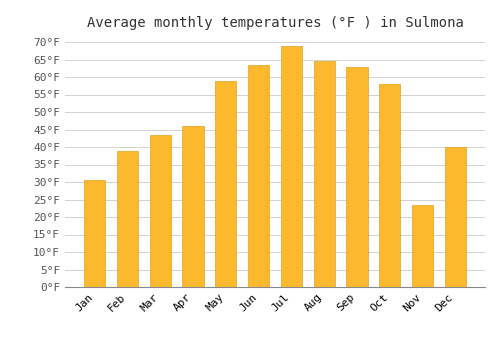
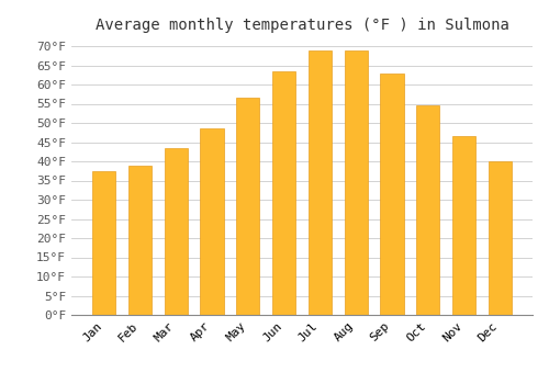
Jan: 30.5°F -> 37.5°F
Apr: 46.0°F -> 48.5°F
May: 59.0°F -> 56.5°F
Aug: 64.5°F -> 69.0°F
Oct: 58.0°F -> 54.5°F
Nov: 23.5°F -> 46.5°F
